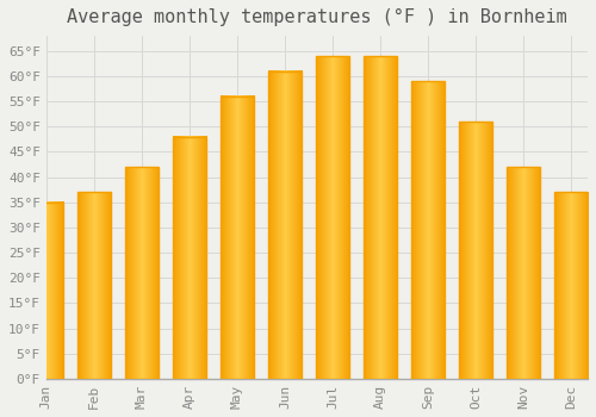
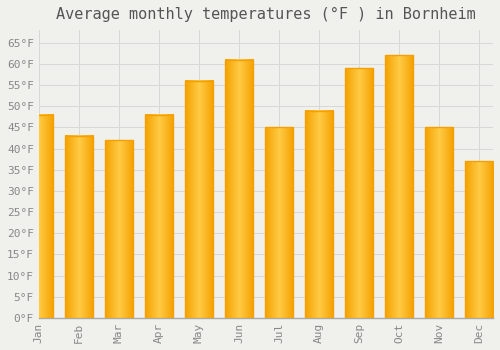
Jan: 35°F -> 48°F
Feb: 37°F -> 43°F
Jul: 64°F -> 45°F
Aug: 64°F -> 49°F
Oct: 51°F -> 62°F
Nov: 42°F -> 45°F
